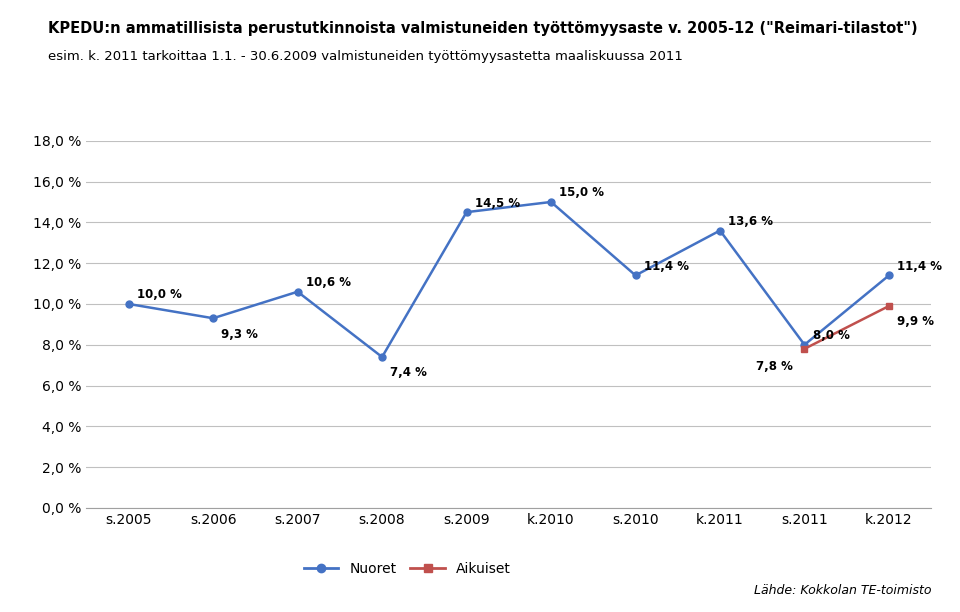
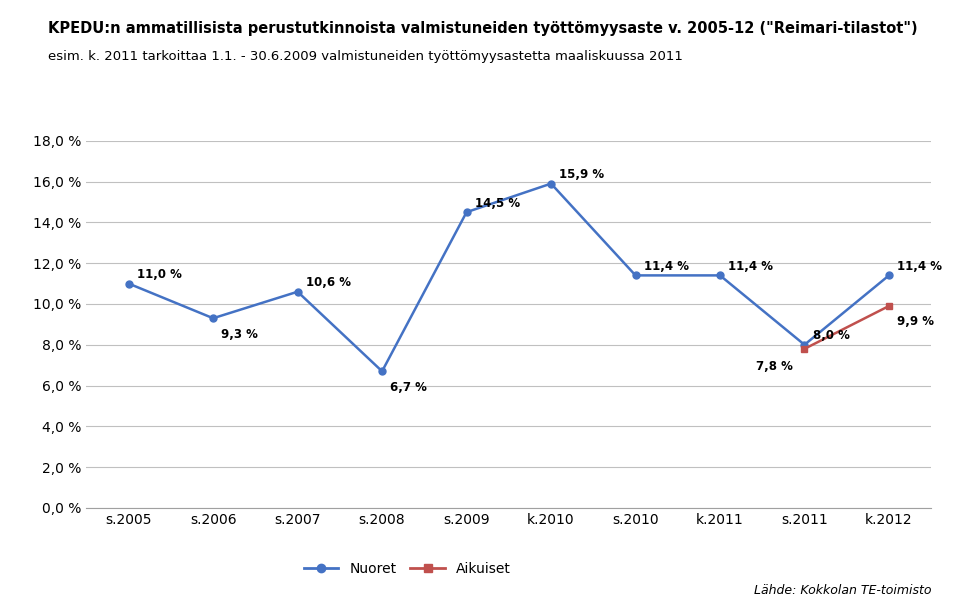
s.2005: 10,0 -> 11,0
s.2008: 7,4 -> 6,7
k.2010: 15,0 -> 15,9
k.2011: 13,6 -> 11,4
